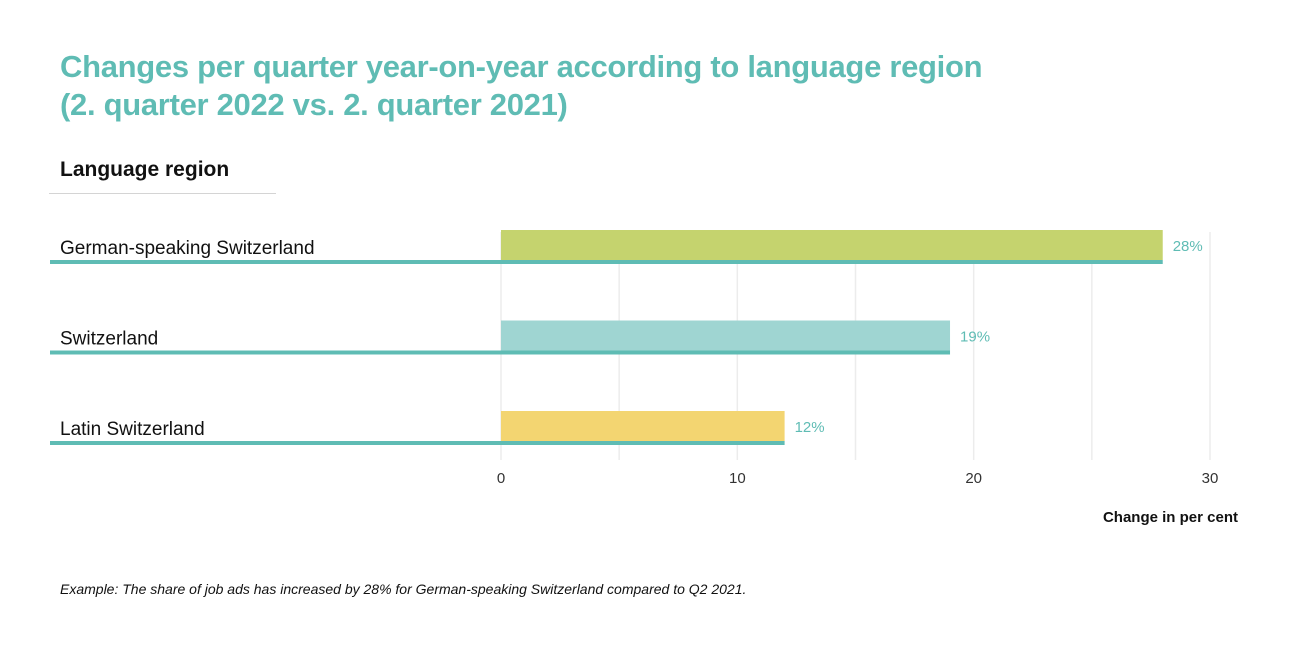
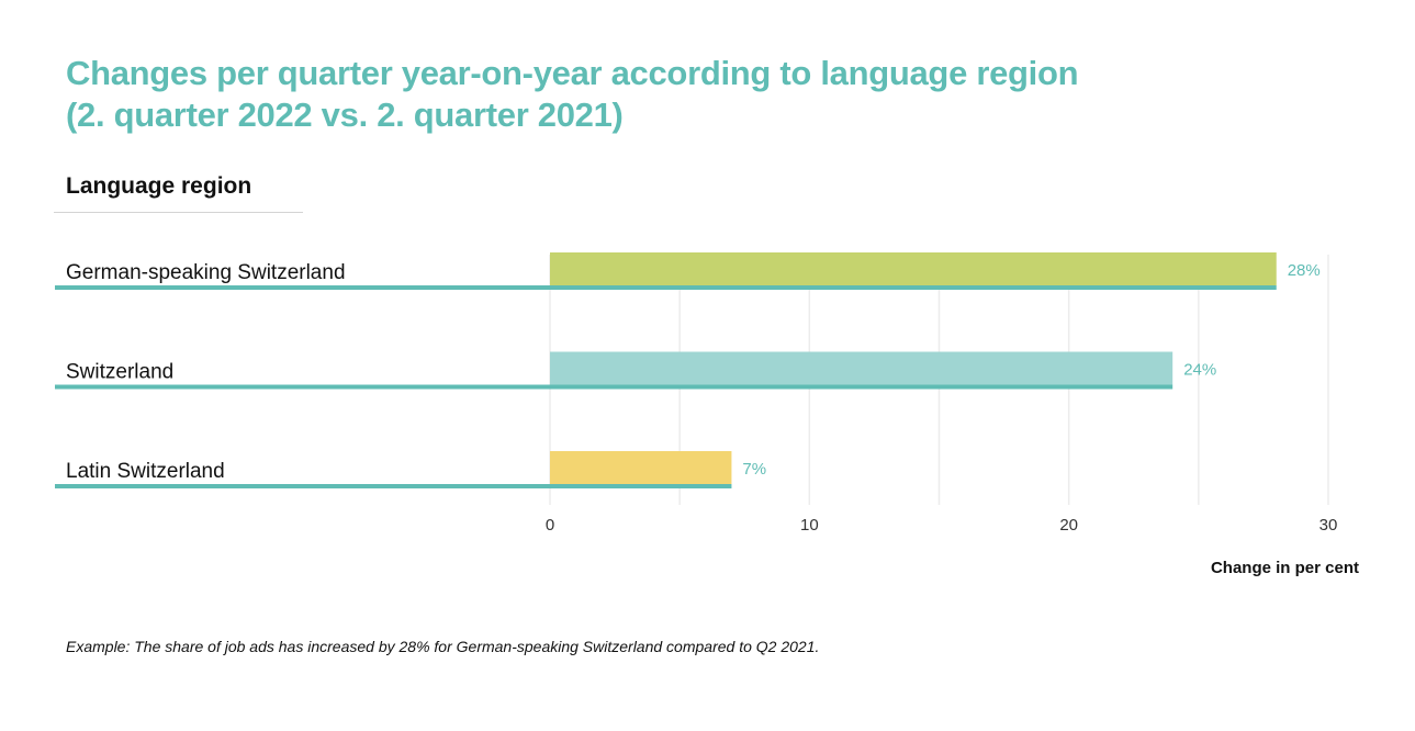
Switzerland: 19% -> 24%
Latin Switzerland: 12% -> 7%
